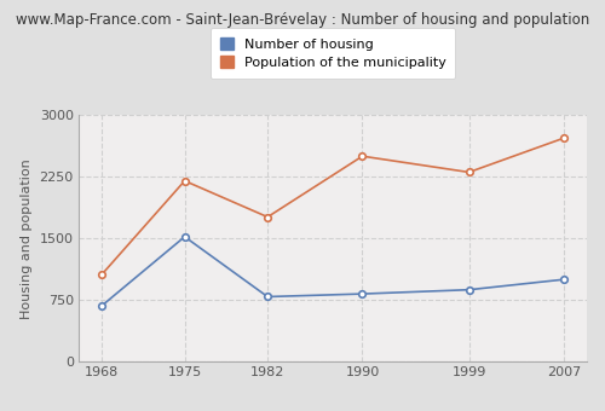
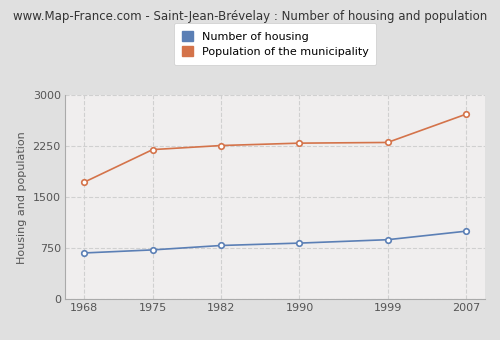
Population of the municipality/1968: 1060 -> 1720
Number of housing/1975: 1520 -> 720
Population of the municipality/1982: 1760 -> 2260
Population of the municipality/1990: 2500 -> 2300
